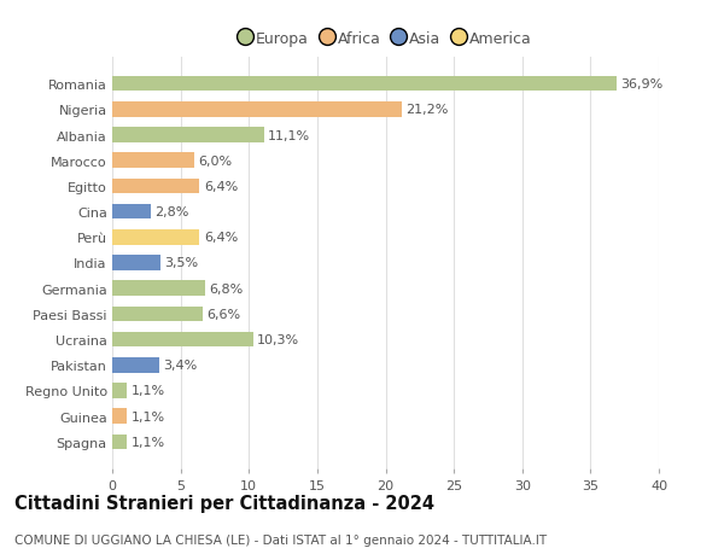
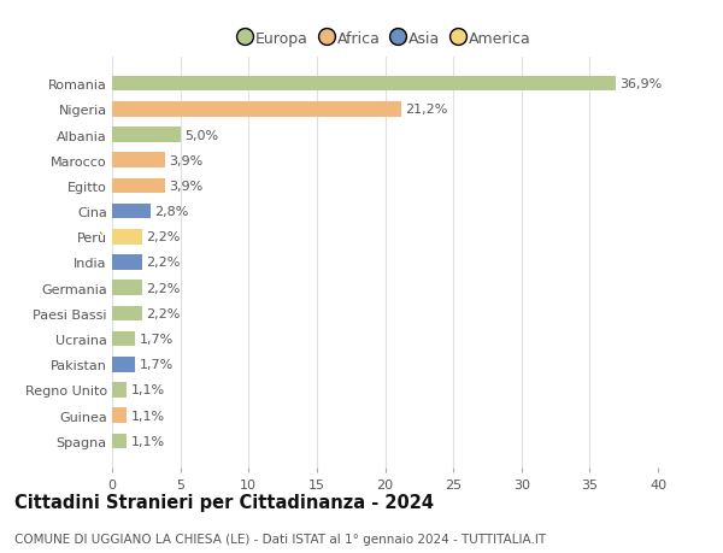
Albania: 11,1% -> 5,0%
Marocco: 6,0% -> 3,9%
Egitto: 6,4% -> 3,9%
Perù: 6,4% -> 2,2%
India: 3,5% -> 2,2%
Germania: 6,8% -> 2,2%
Paesi Bassi: 6,6% -> 2,2%
Ucraina: 10,3% -> 1,7%
Pakistan: 3,4% -> 1,7%
